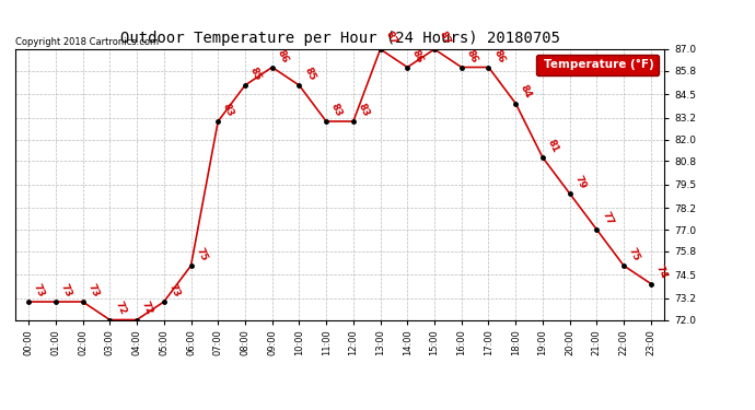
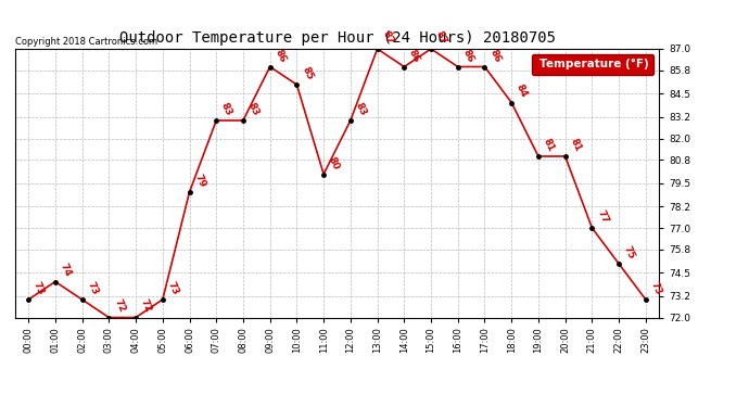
01:00: 73 -> 74
06:00: 75 -> 79
08:00: 85 -> 83
11:00: 83 -> 80
20:00: 79 -> 81
23:00: 74 -> 73
